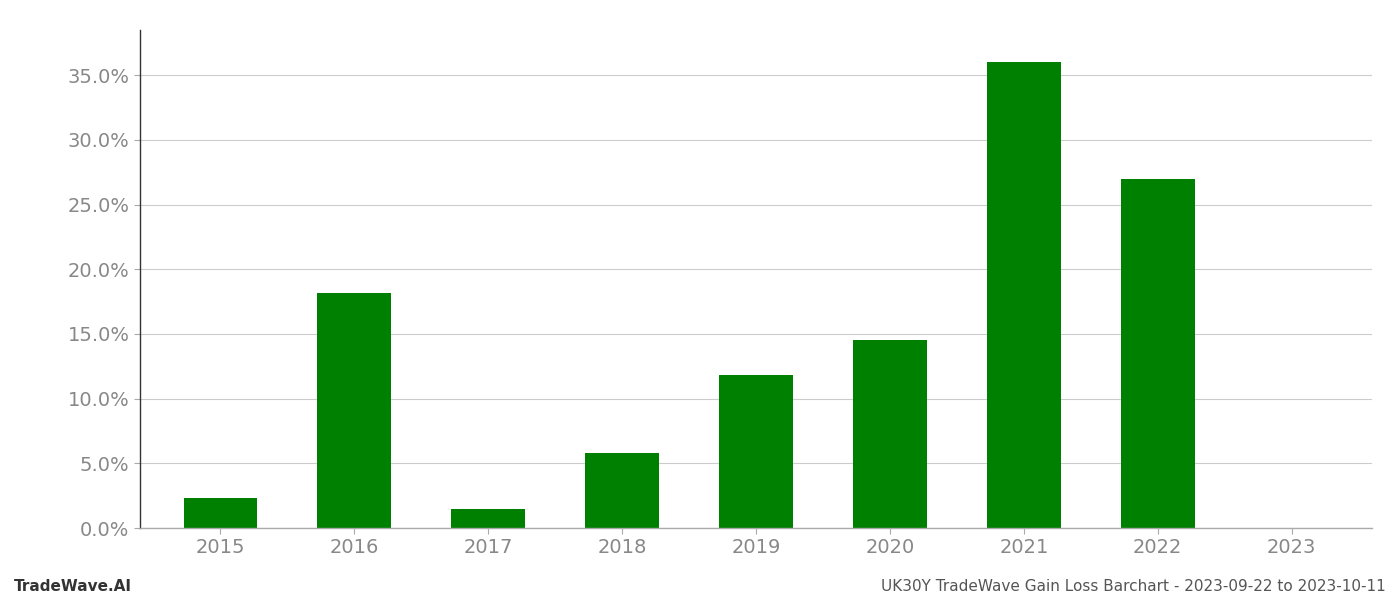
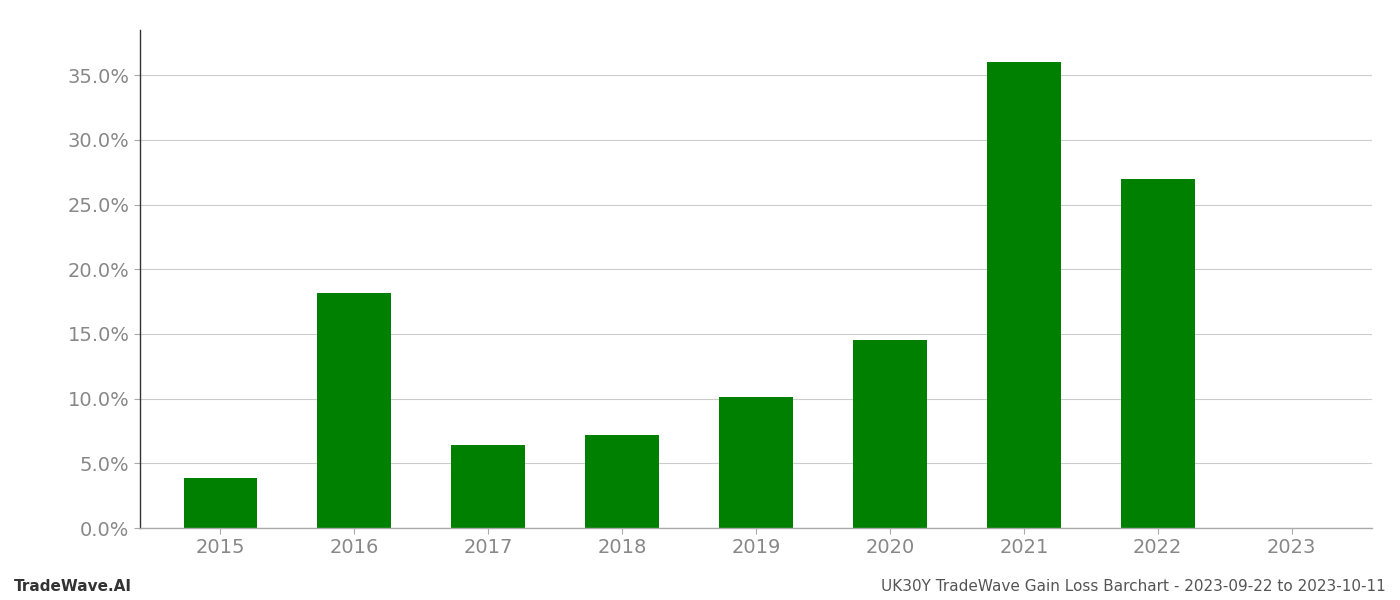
2015: 2.4% -> 3.9%
2017: 1.5% -> 6.4%
2018: 5.8% -> 7.2%
2019: 11.8% -> 10.1%
